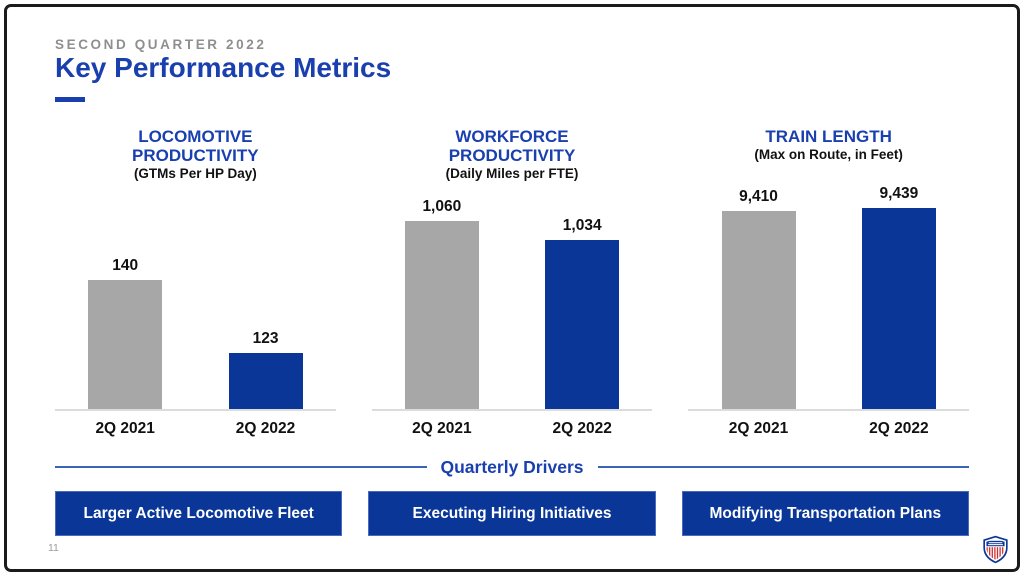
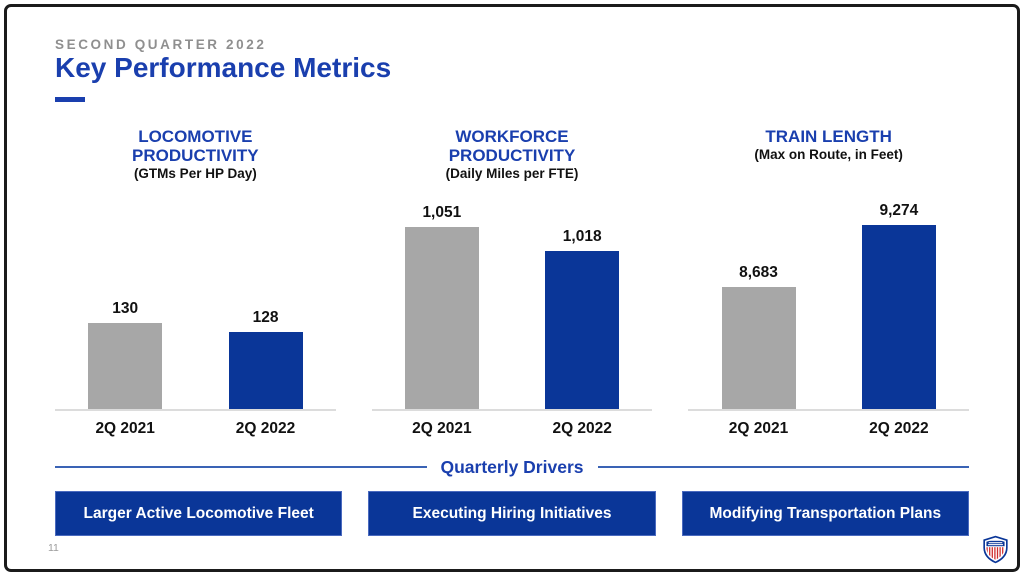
LOCOMOTIVE PRODUCTIVITY/2Q 2021: 140 -> 130
LOCOMOTIVE PRODUCTIVITY/2Q 2022: 123 -> 128
WORKFORCE PRODUCTIVITY/2Q 2021: 1,060 -> 1,051
WORKFORCE PRODUCTIVITY/2Q 2022: 1,034 -> 1,018
TRAIN LENGTH/2Q 2021: 9,410 -> 8,683
TRAIN LENGTH/2Q 2022: 9,439 -> 9,274
